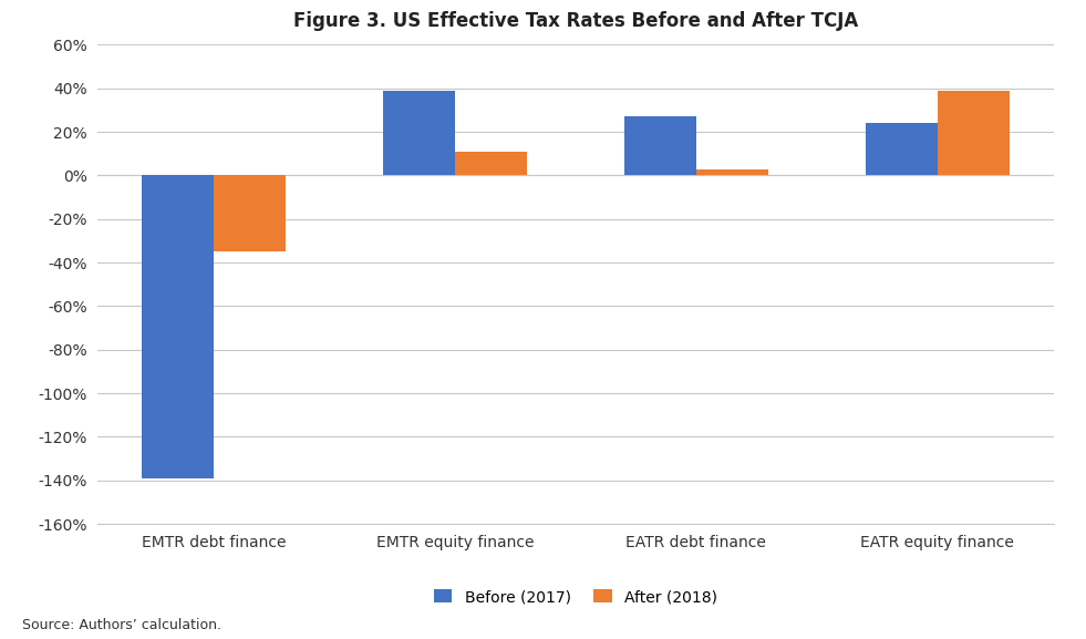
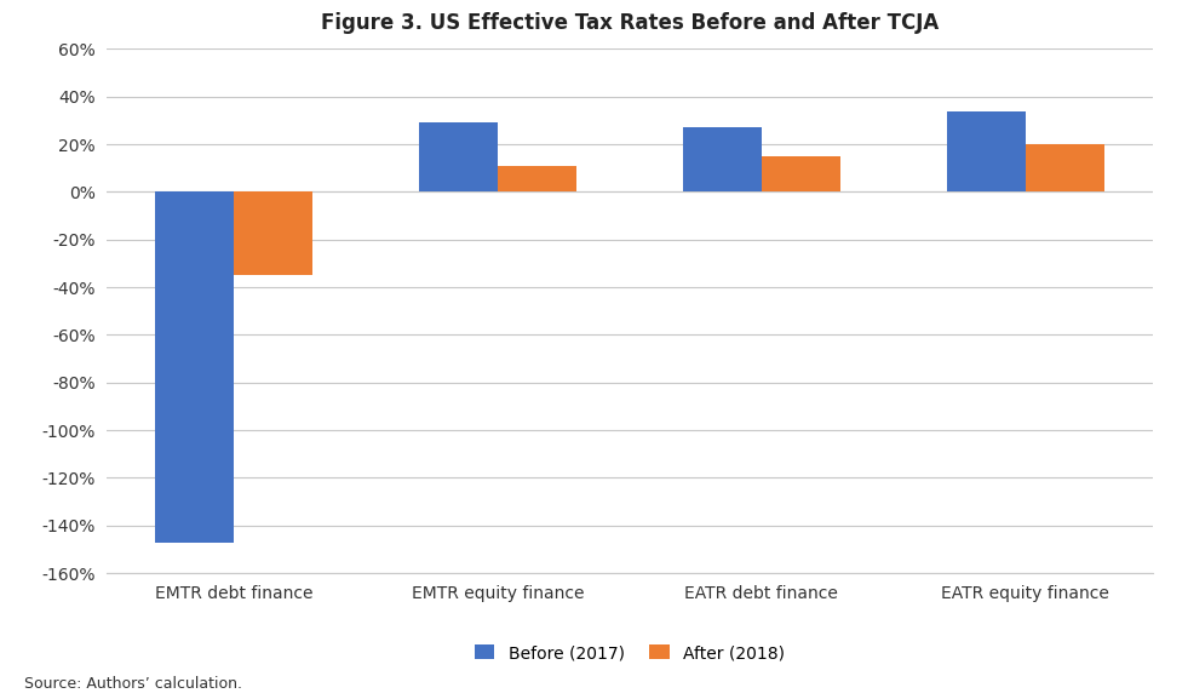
Before (2017)/EMTR debt finance: -139% -> -147%
Before (2017)/EMTR equity finance: 39% -> 29%
After (2018)/EATR debt finance: 3% -> 15%
Before (2017)/EATR equity finance: 24% -> 34%
After (2018)/EATR equity finance: 39% -> 20%
